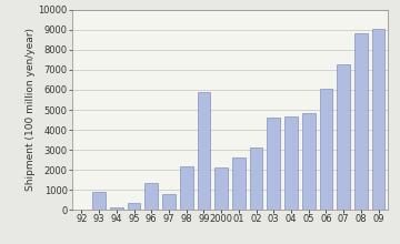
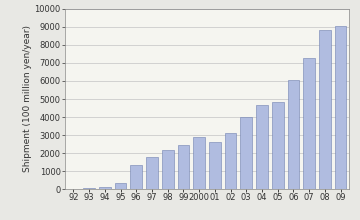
93: 900 -> 100
97: 800 -> 1800
99: 5900 -> 2400
2000: 2100 -> 2900
03: 4600 -> 4000
